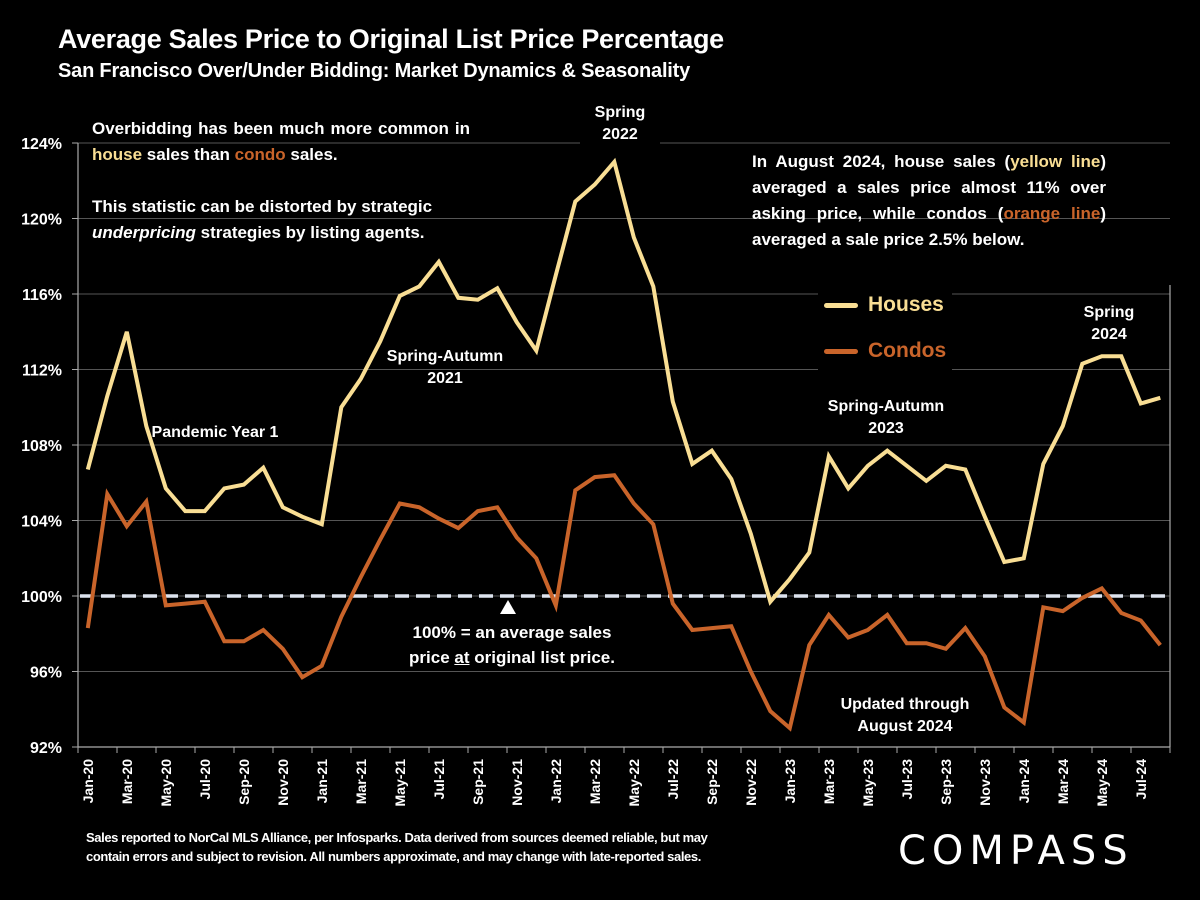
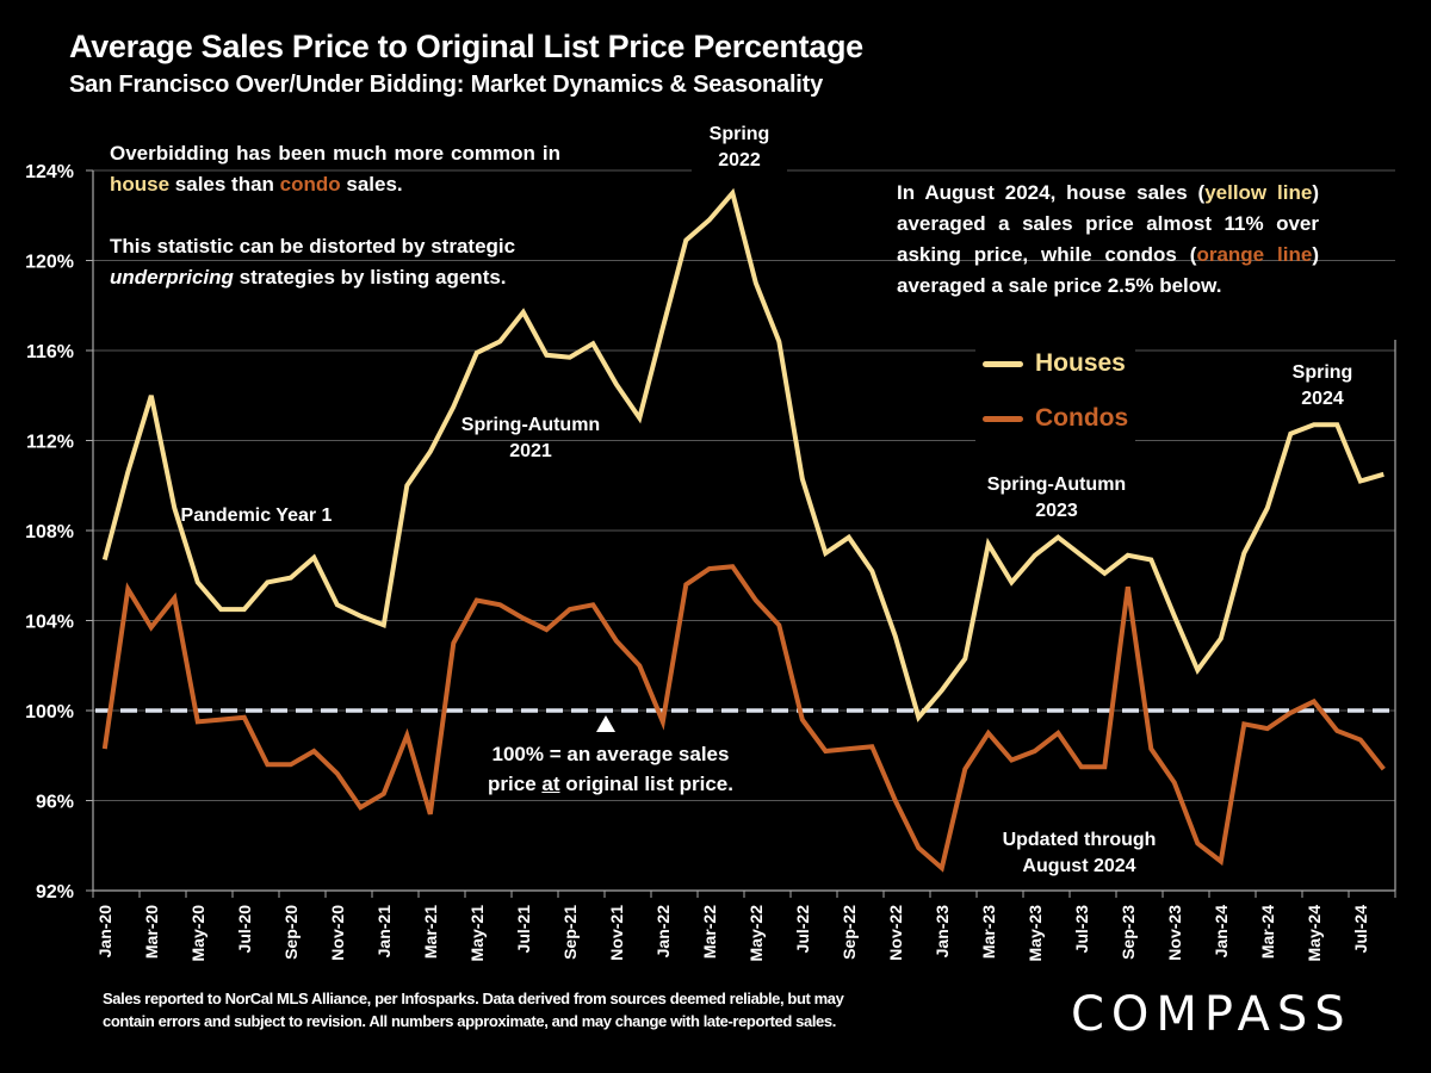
Condos/Mar-21: 101.0% -> 95.4%
Condos/Sep-23: 97.2% -> 105.5%
Houses/Jan-24: 102.0% -> 103.2%
